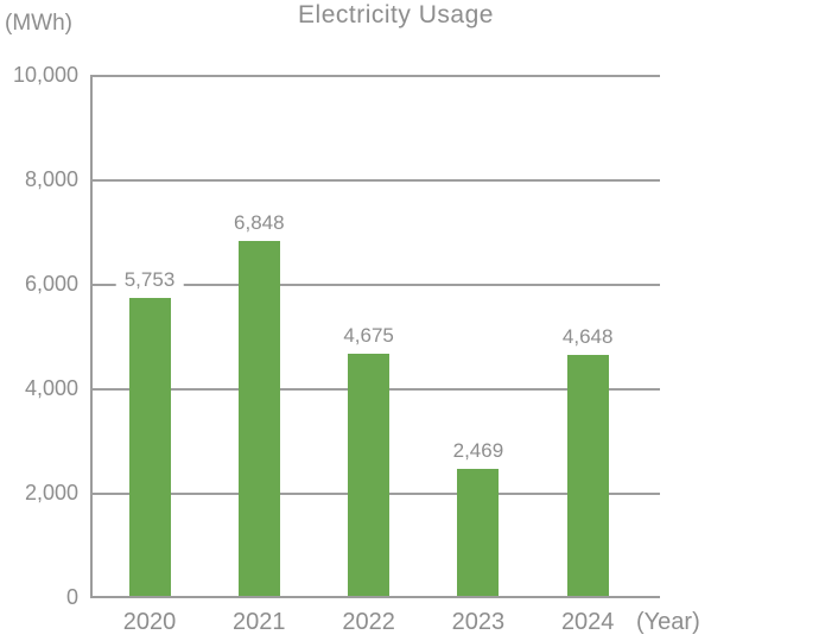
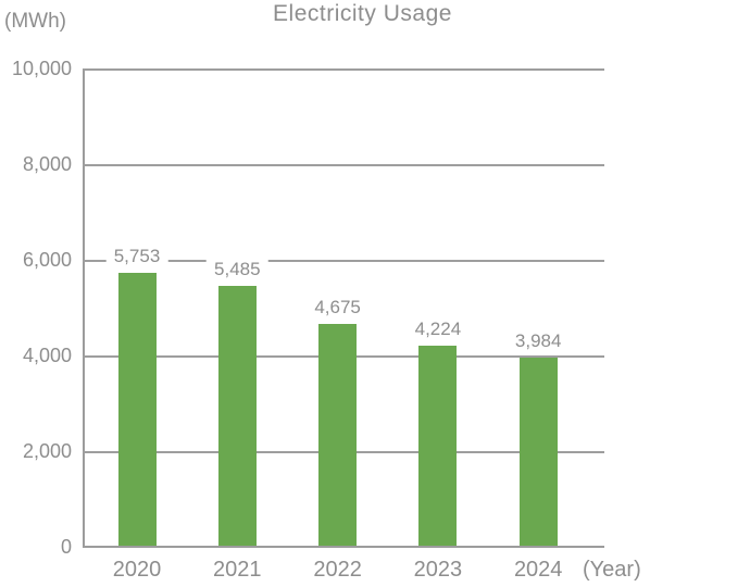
2021: 6,848 -> 5,485
2023: 2,469 -> 4,224
2024: 4,648 -> 3,984
